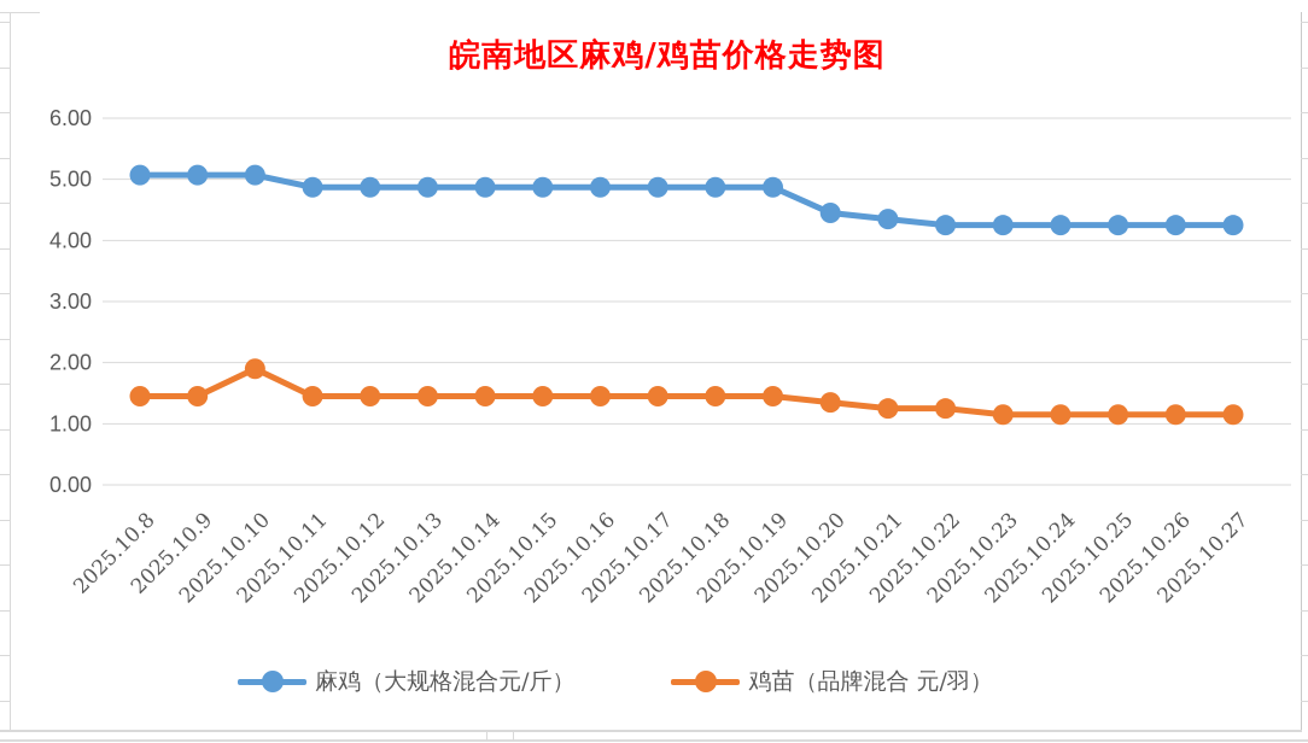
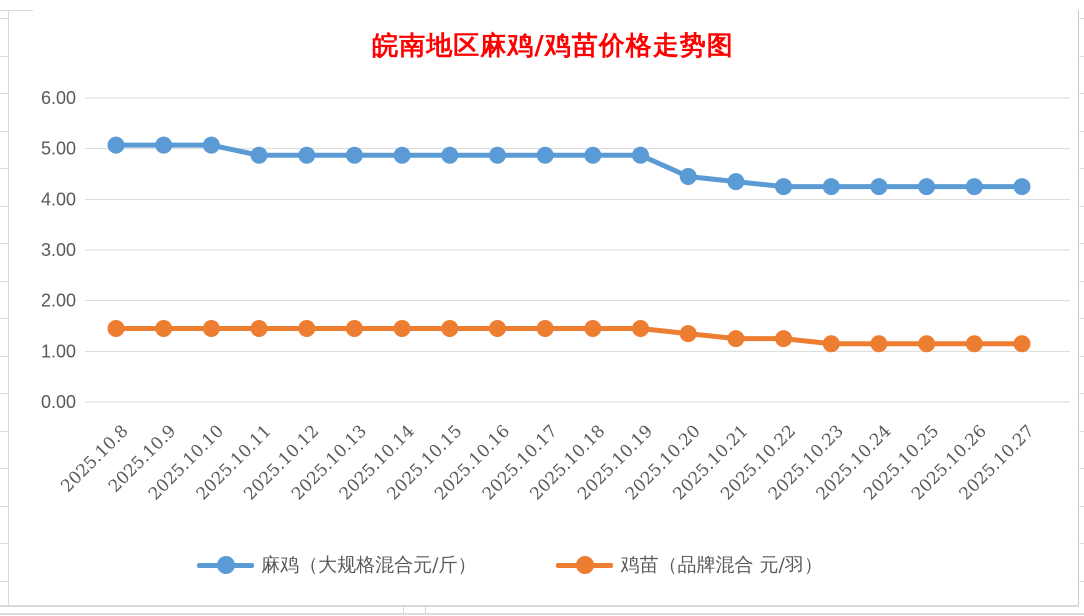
鸡苗（品牌混合 元/羽）/2025.10.10: 1.9 -> 1.4
